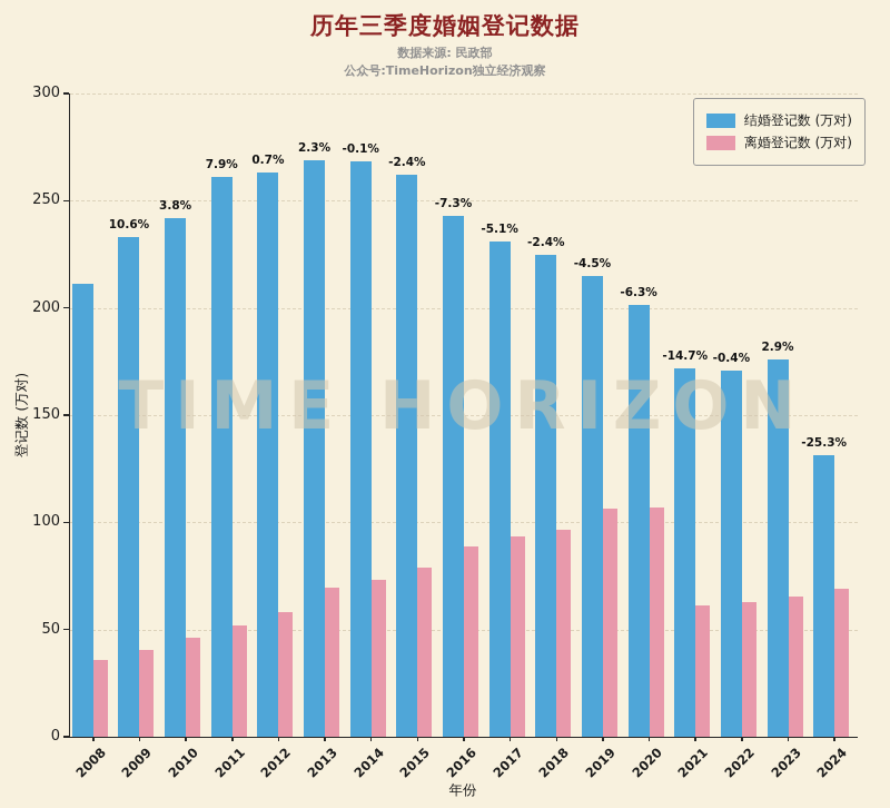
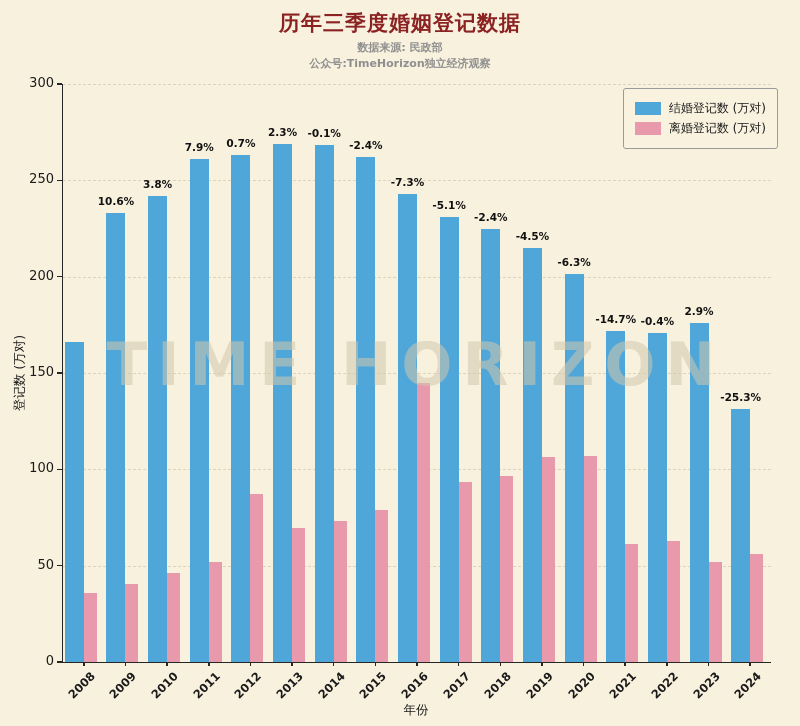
结婚登记数 (万对)/2008: 211 -> 166
离婚登记数 (万对)/2012: 58 -> 87
离婚登记数 (万对)/2016: 89 -> 145
离婚登记数 (万对)/2023: 66 -> 52
离婚登记数 (万对)/2024: 69 -> 56
